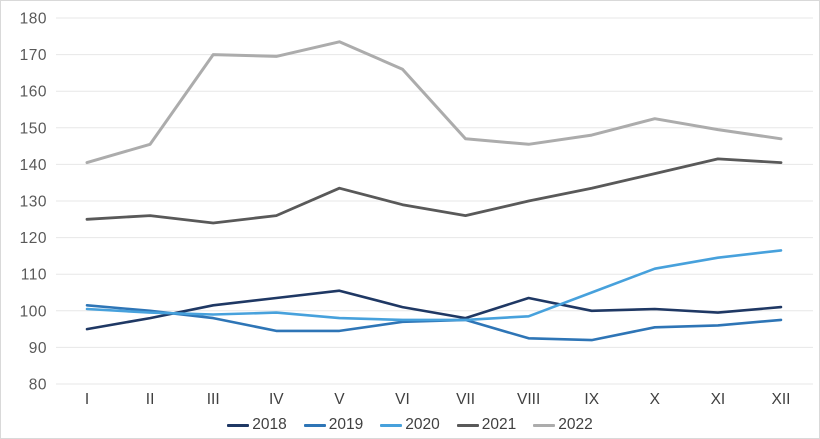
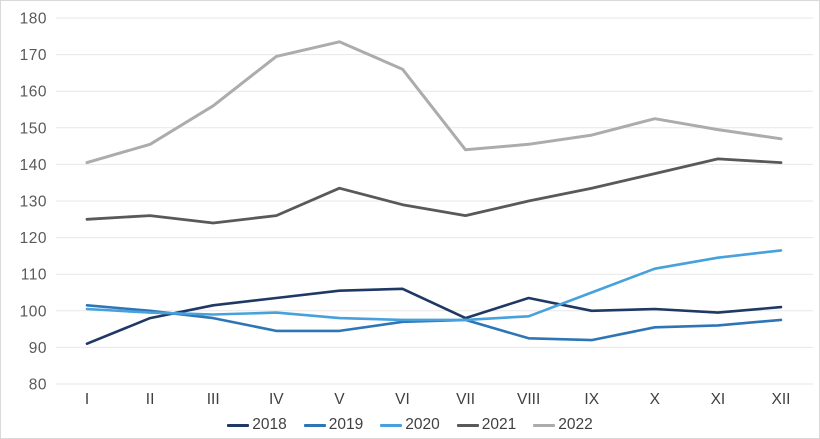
2018/I: 95 -> 91
2022/III: 170 -> 156
2018/VI: 101 -> 106
2022/VII: 147 -> 144
